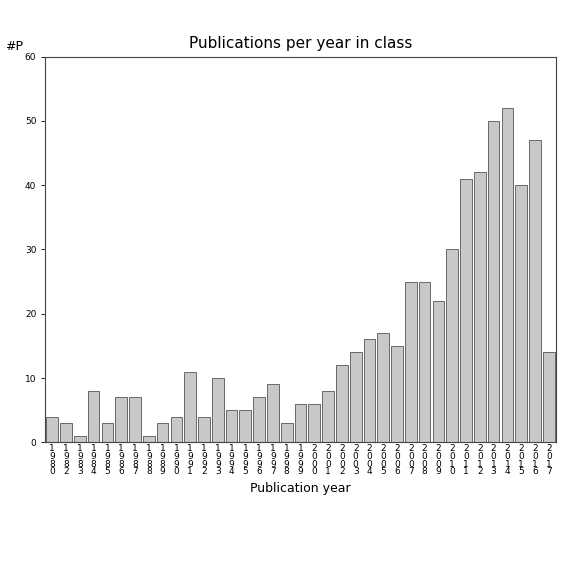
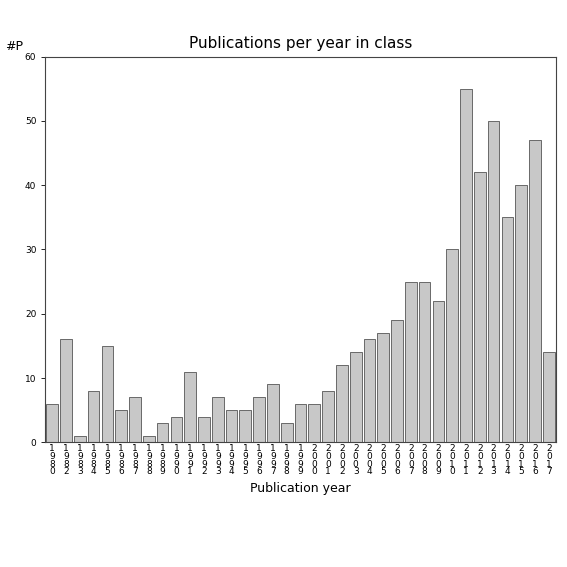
1 9 8 0: 4 -> 6
1 9 8 2: 3 -> 16
1 9 8 5: 3 -> 15
1 9 8 6: 7 -> 5
1 9 9 3: 10 -> 7
2 0 0 6: 15 -> 19
2 0 1 1: 41 -> 55
2 0 1 4: 52 -> 35
